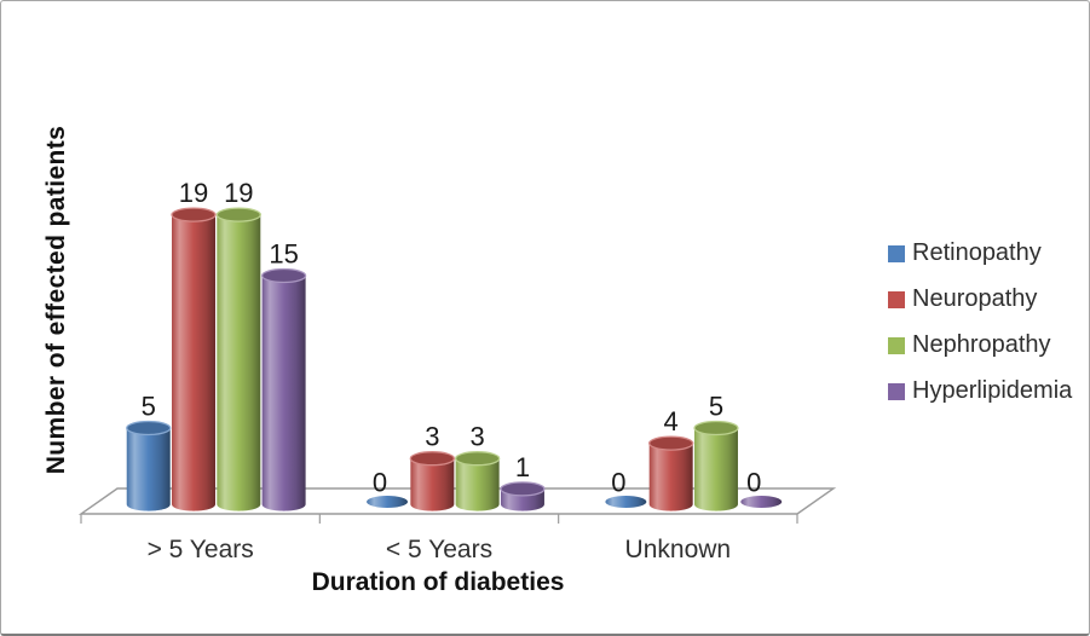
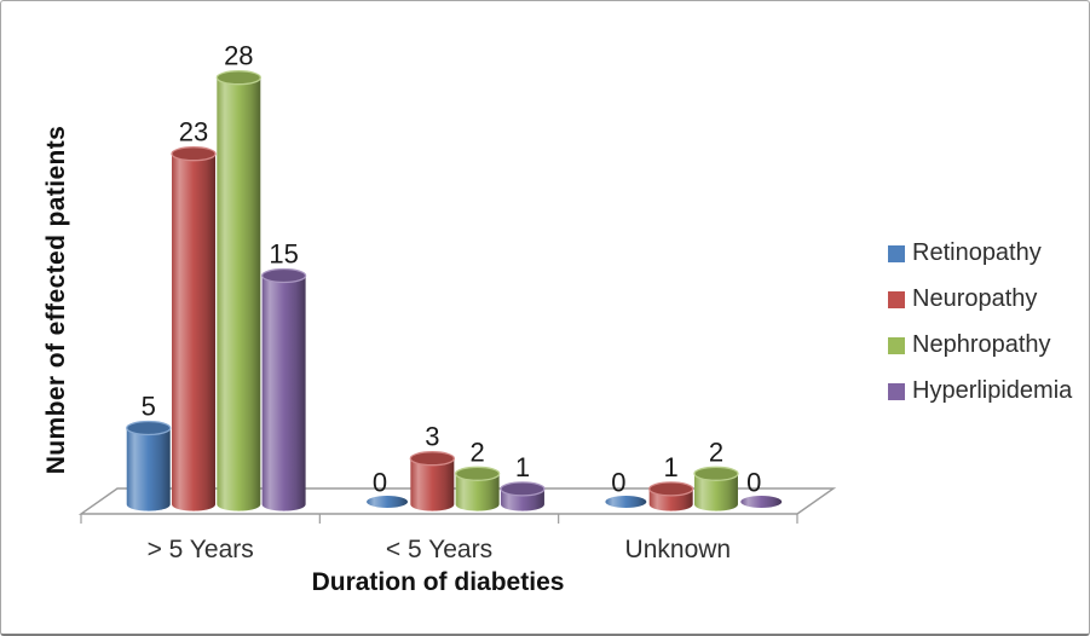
Neuropathy/> 5 Years: 19 -> 23
Nephropathy/> 5 Years: 19 -> 28
Nephropathy/< 5 Years: 3 -> 2
Neuropathy/Unknown: 4 -> 1
Nephropathy/Unknown: 5 -> 2
